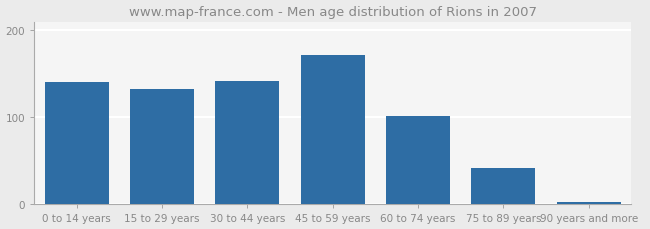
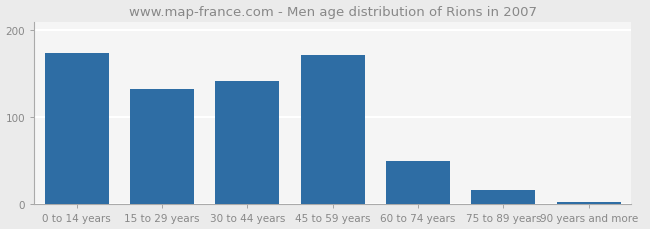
0 to 14 years: 140 -> 174
60 to 74 years: 102 -> 50
75 to 89 years: 42 -> 16
